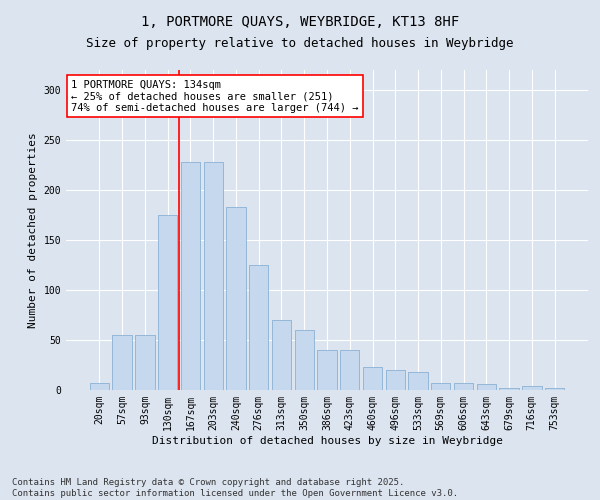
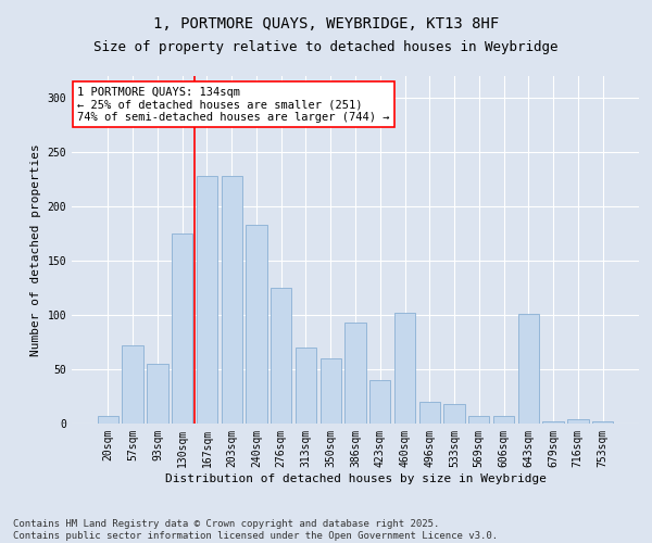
57sqm: 55 -> 72
386sqm: 40 -> 93
460sqm: 23 -> 102
643sqm: 6 -> 101
